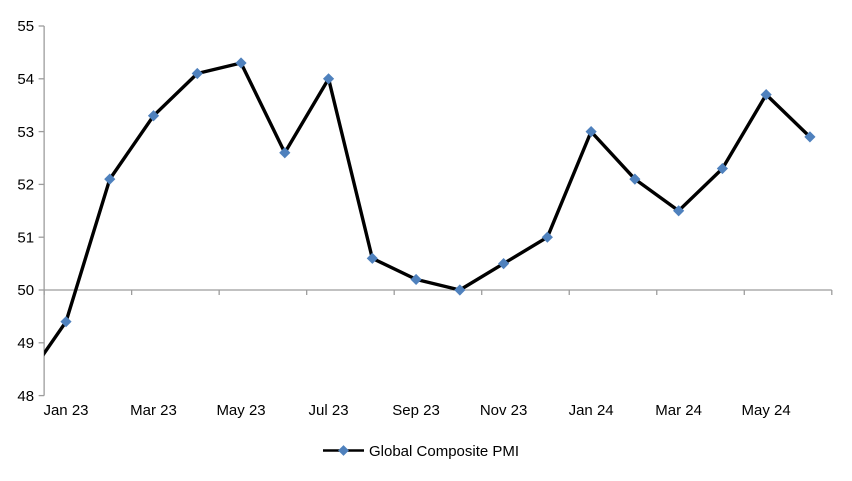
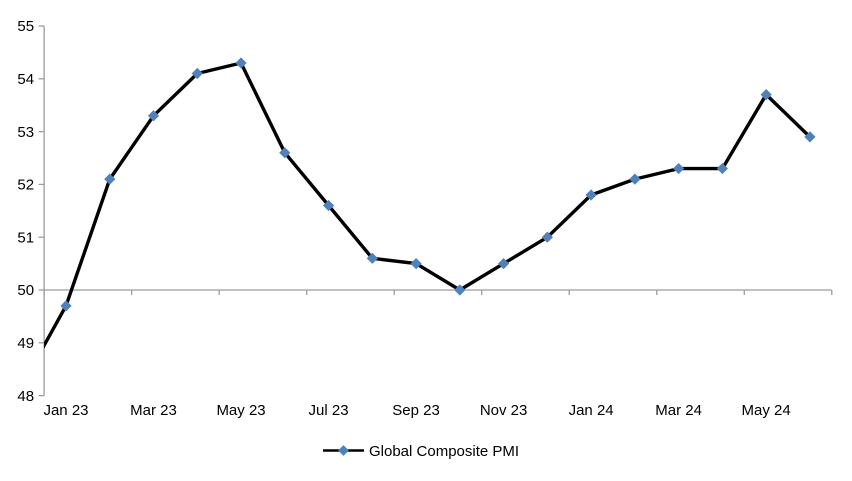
Jan 23: 49.4 -> 49.7
Jul 23: 54.0 -> 51.6
Sep 23: 50.2 -> 50.5
Jan 24: 53.0 -> 51.8
Mar 24: 51.5 -> 52.3
